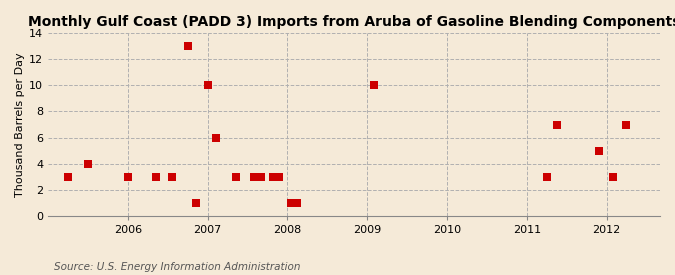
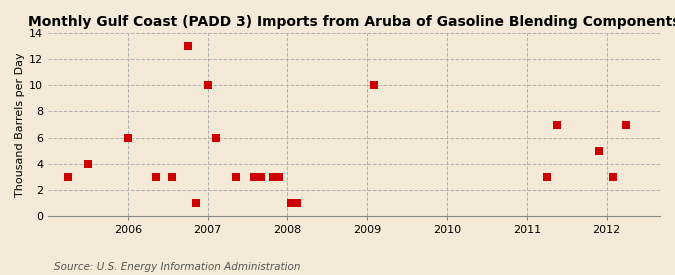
2006: 3 -> 6
